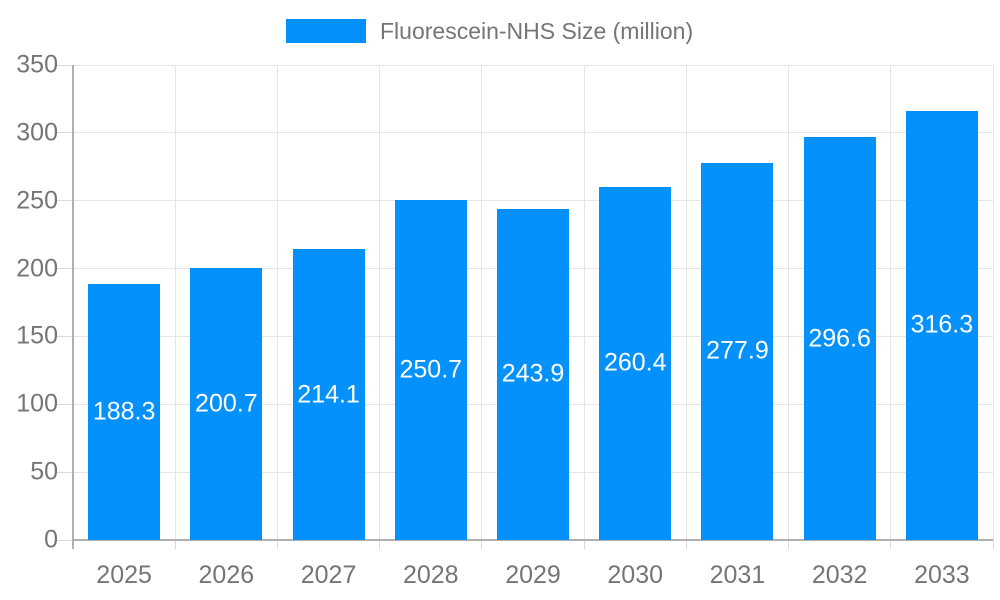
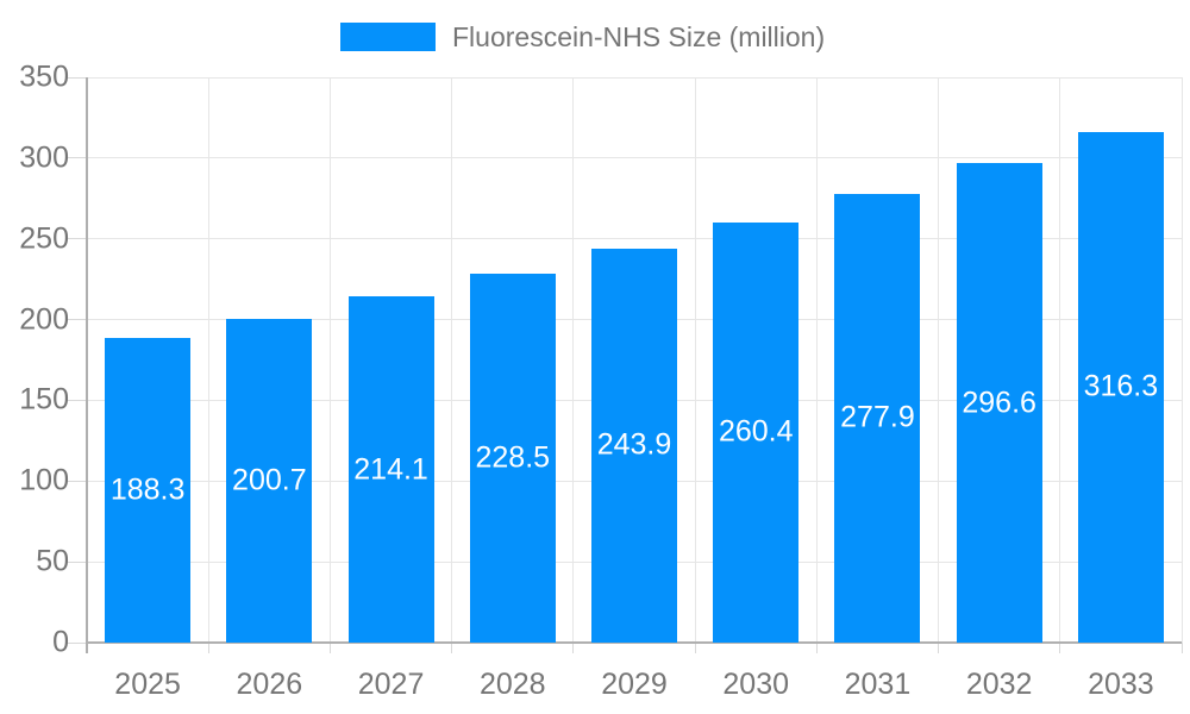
2028: 250.7 -> 228.5
